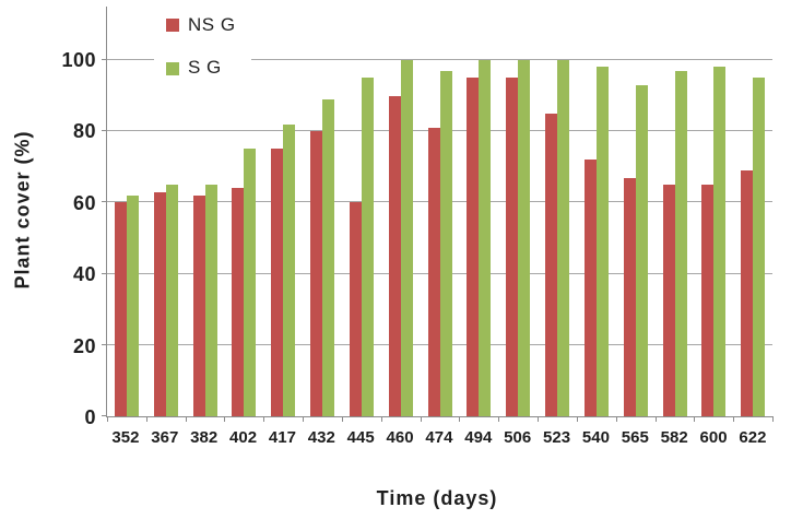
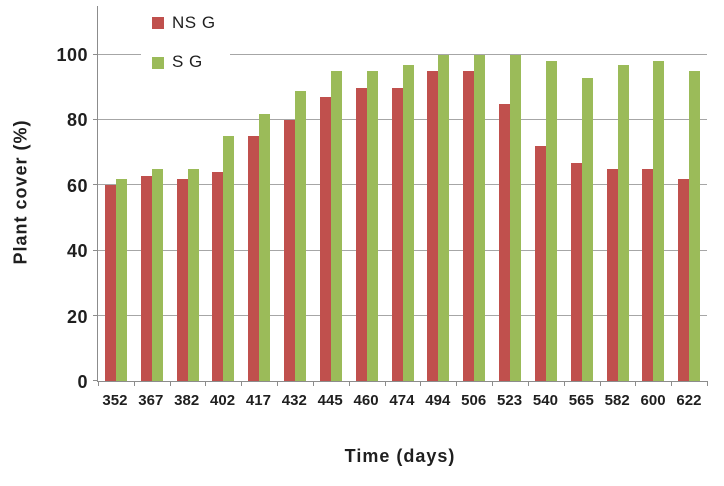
NS G/445: 60 -> 87
S G/460: 100 -> 95
NS G/474: 81 -> 90
NS G/622: 69 -> 62
